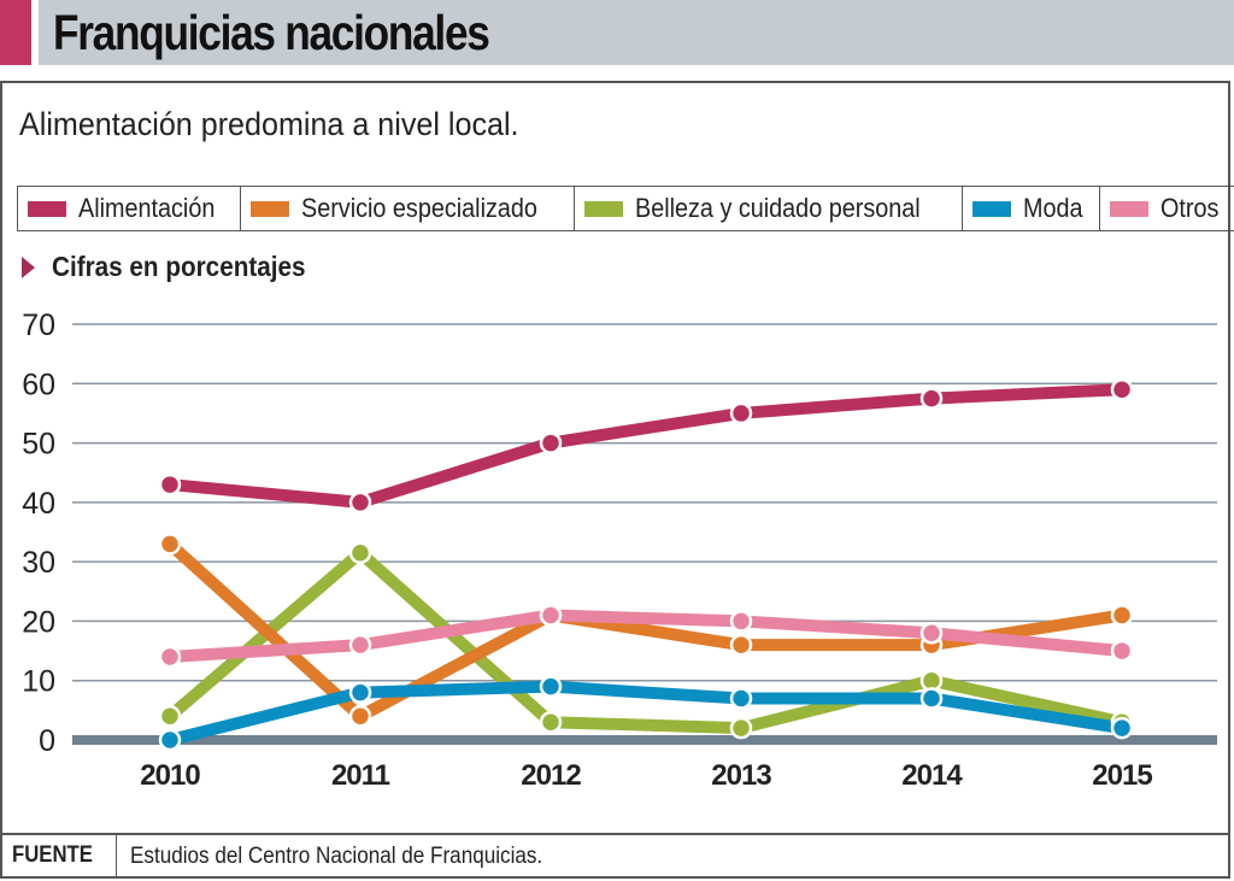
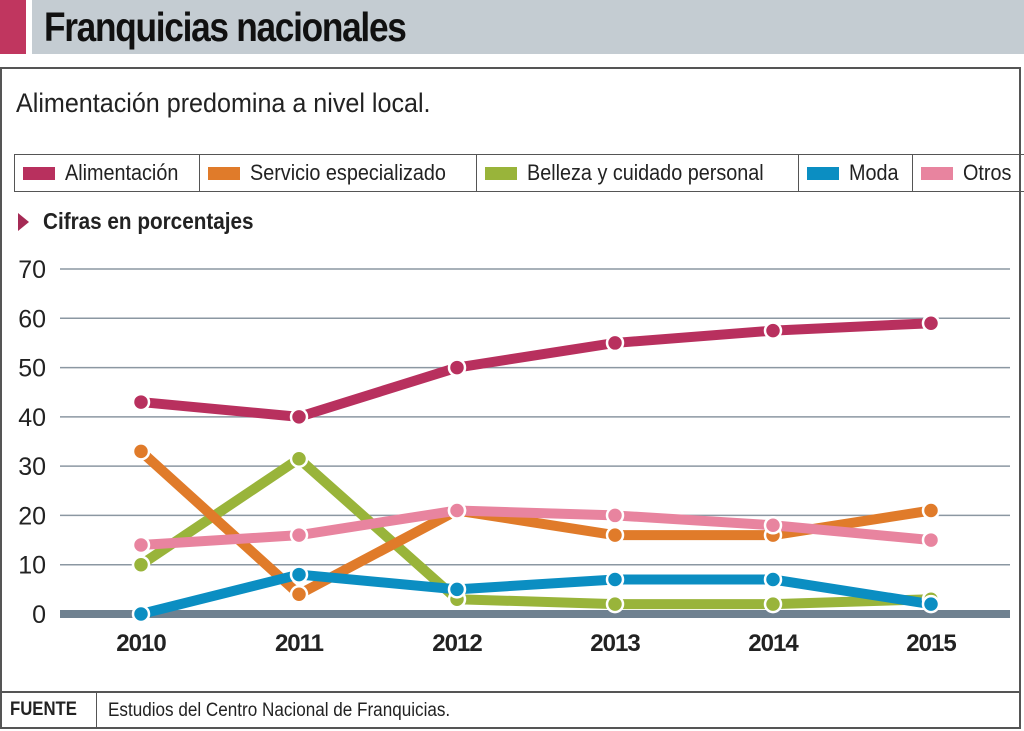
Belleza y cuidado personal/2010: 4 -> 10
Moda/2012: 9 -> 5
Belleza y cuidado personal/2014: 10 -> 2
